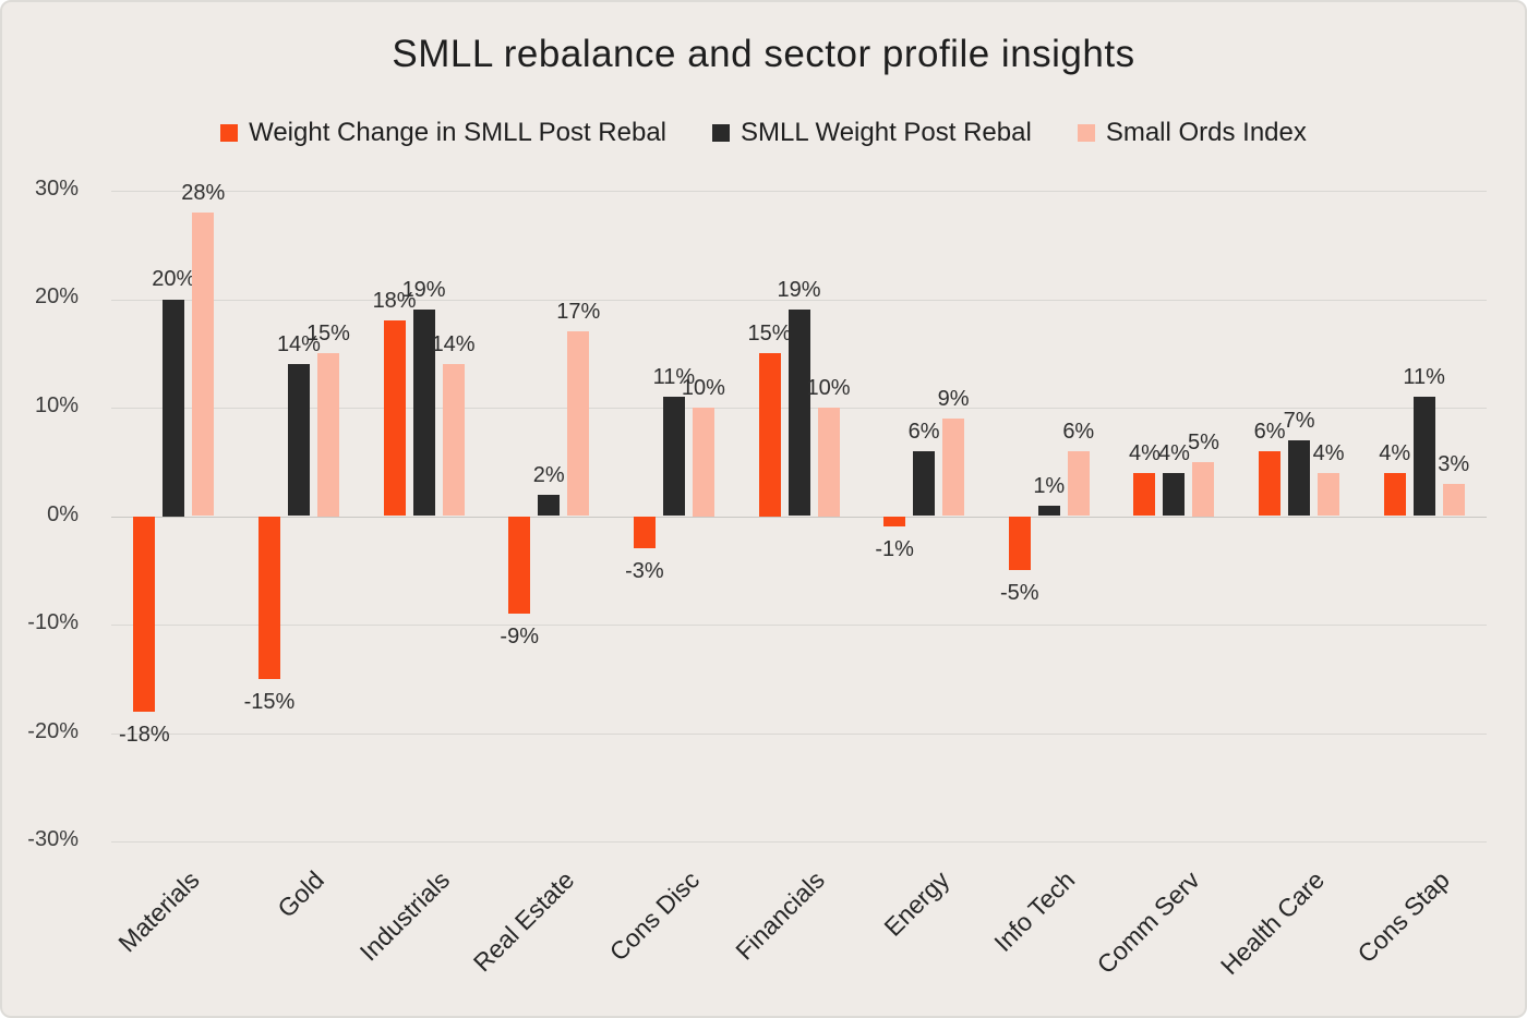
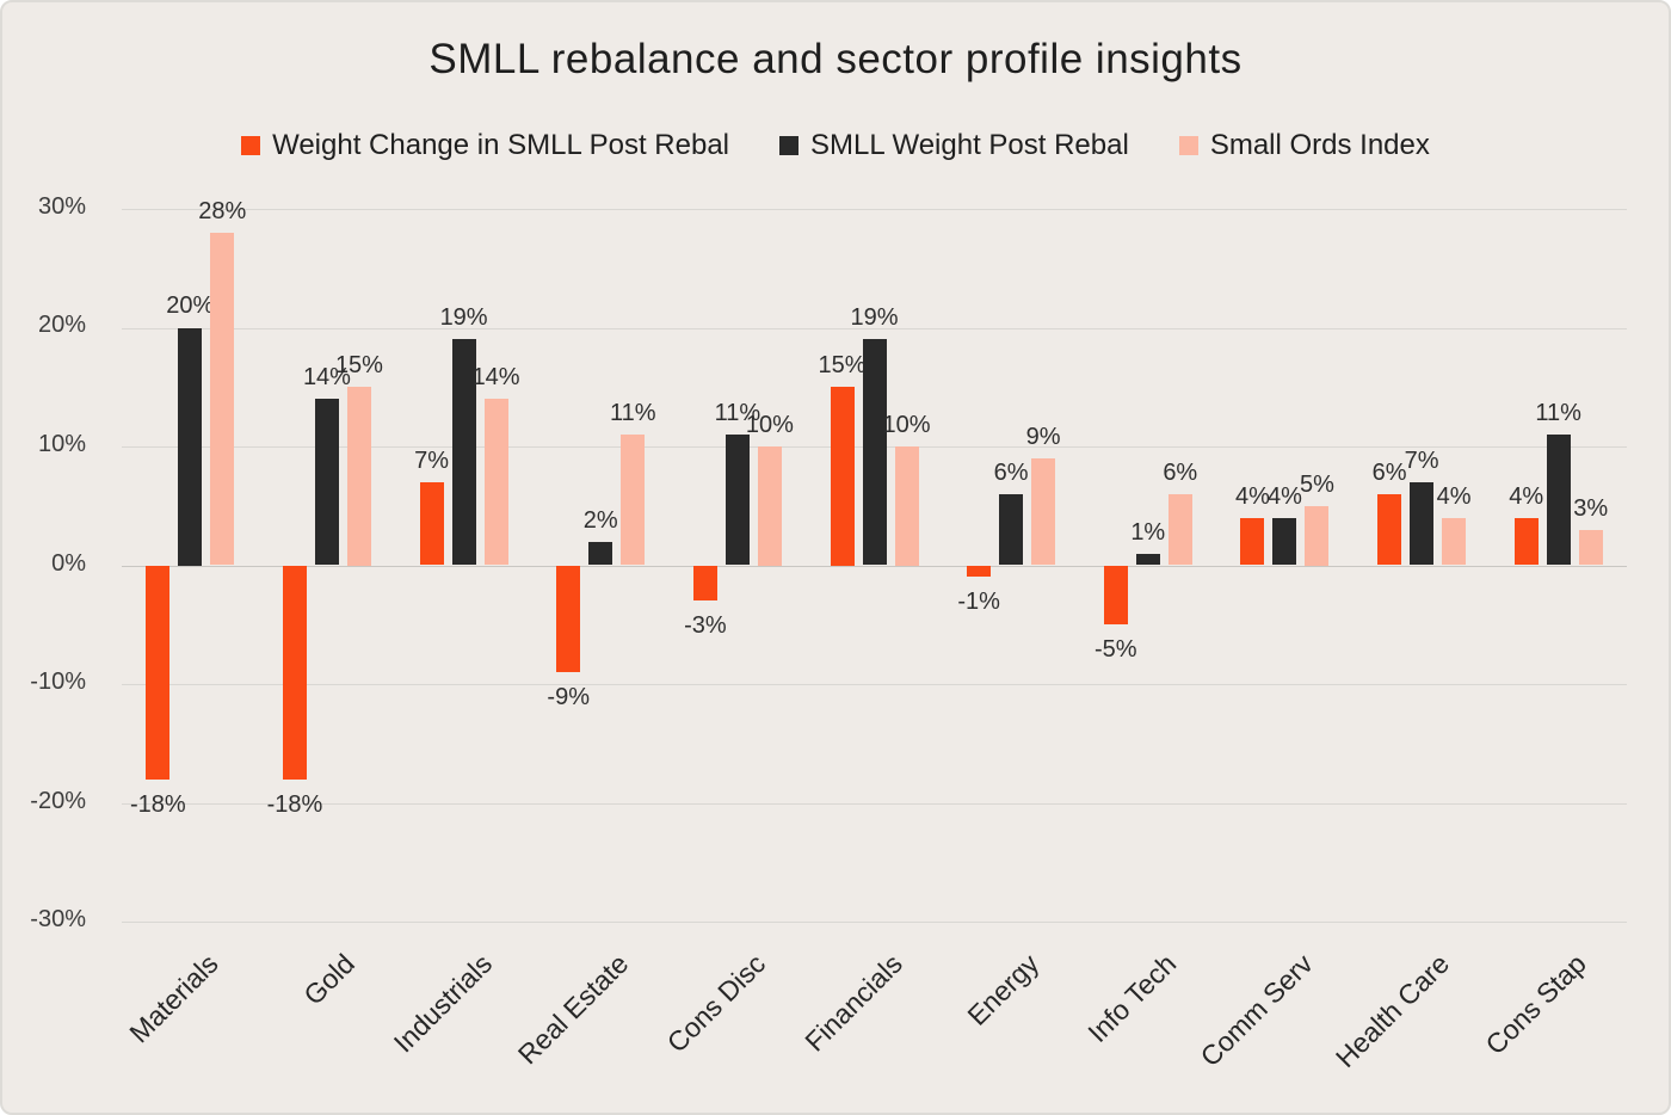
Weight Change in SMLL Post Rebal/Gold: -15% -> -18%
Weight Change in SMLL Post Rebal/Industrials: 18% -> 7%
Small Ords Index/Real Estate: 17% -> 11%
